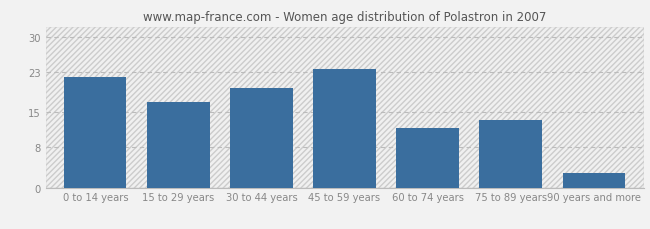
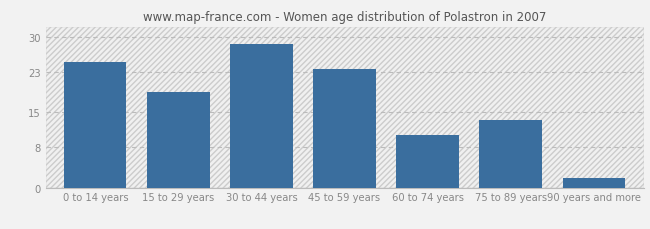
0 to 14 years: 22.0 -> 25.0
15 to 29 years: 17.0 -> 19.0
30 to 44 years: 19.8 -> 28.5
60 to 74 years: 11.8 -> 10.5
90 years and more: 3.0 -> 2.0
